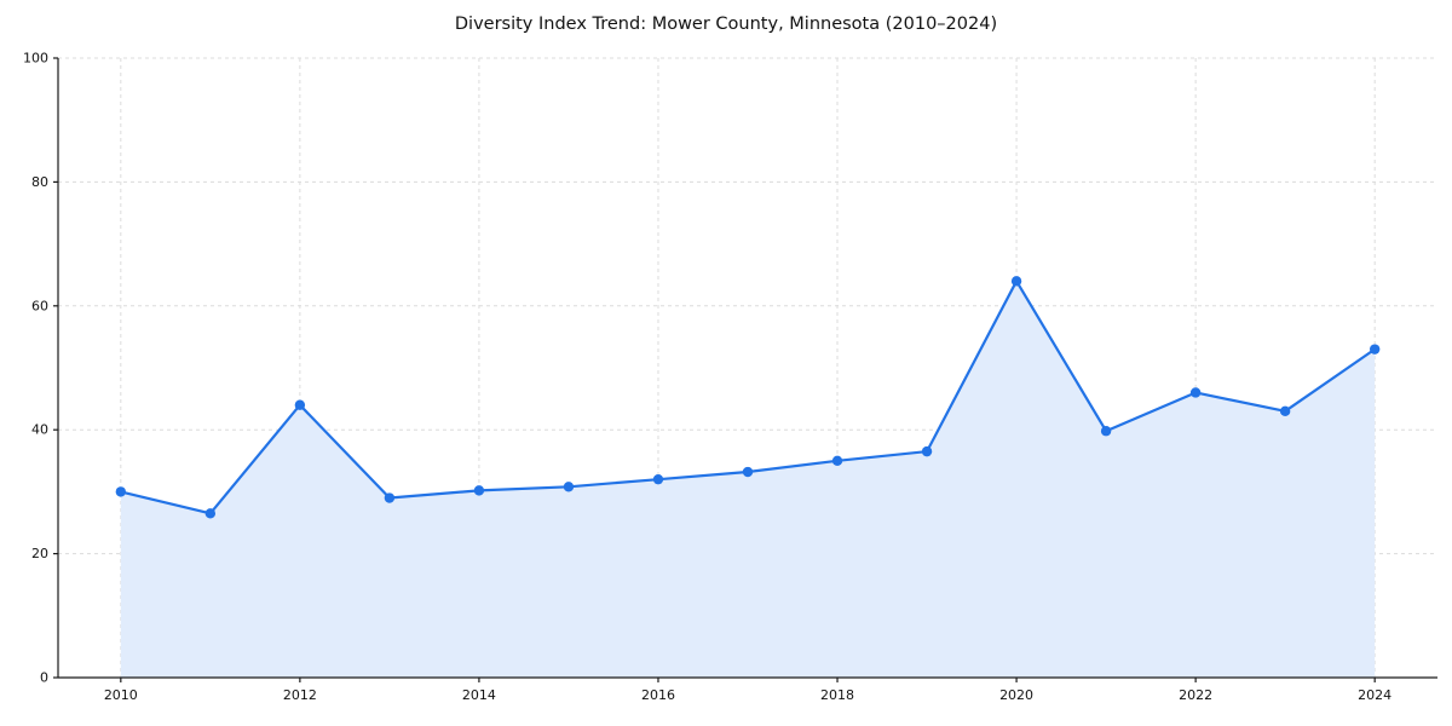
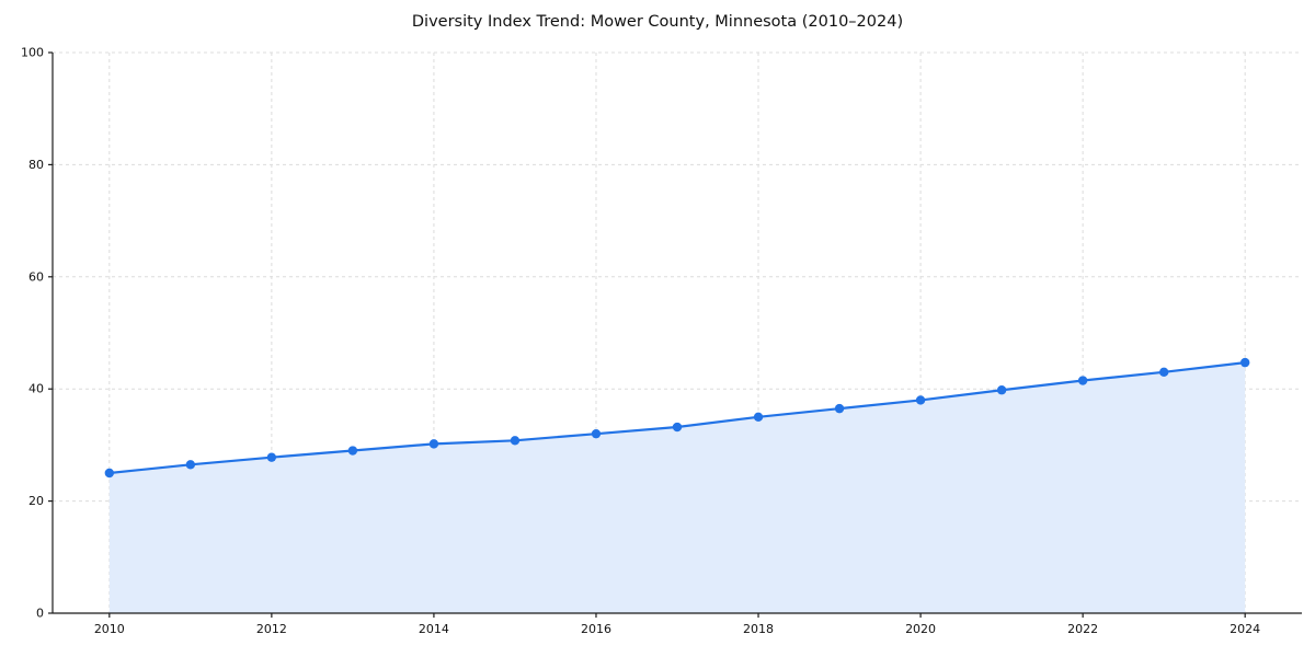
2010: 30 -> 25
2012: 44 -> 28
2020: 64 -> 38
2022: 46 -> 42
2024: 53 -> 45
